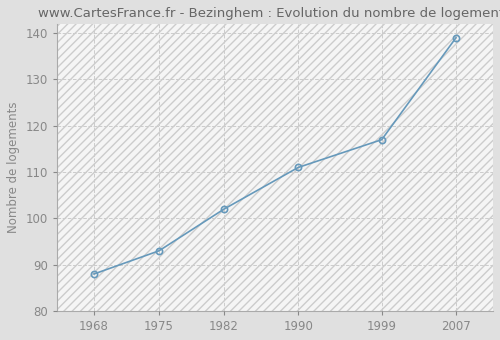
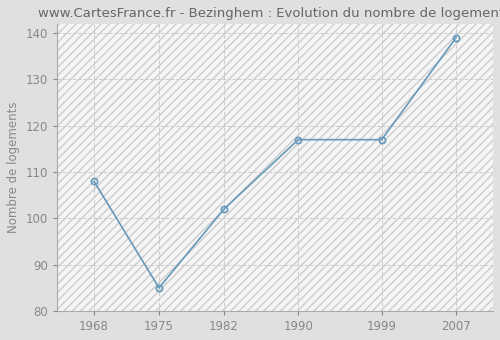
1968: 88 -> 108
1975: 93 -> 85
1990: 111 -> 117
